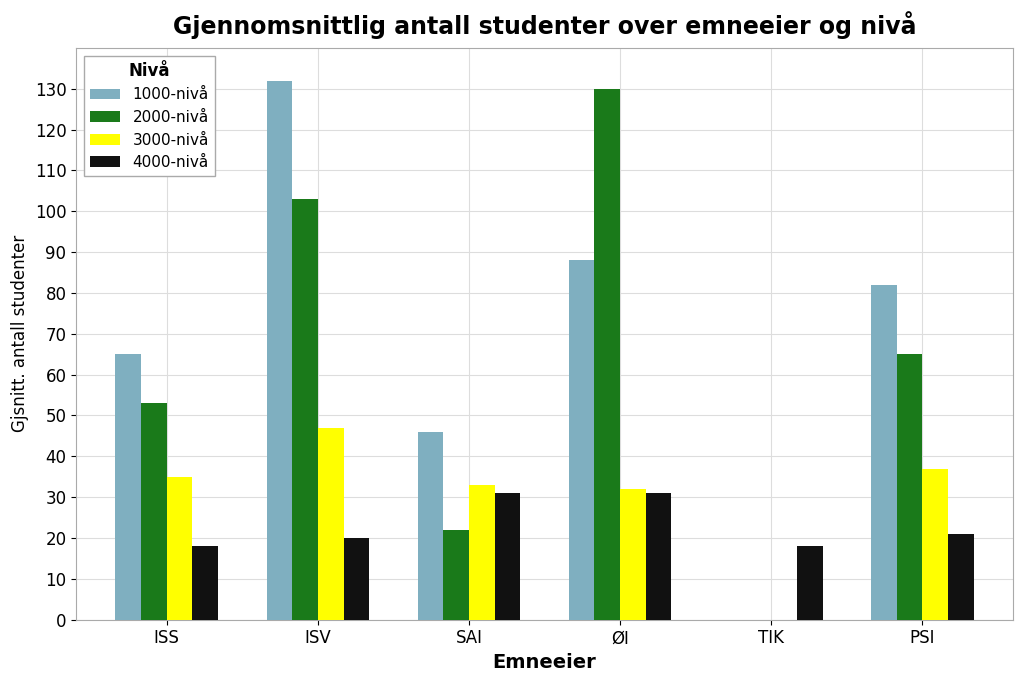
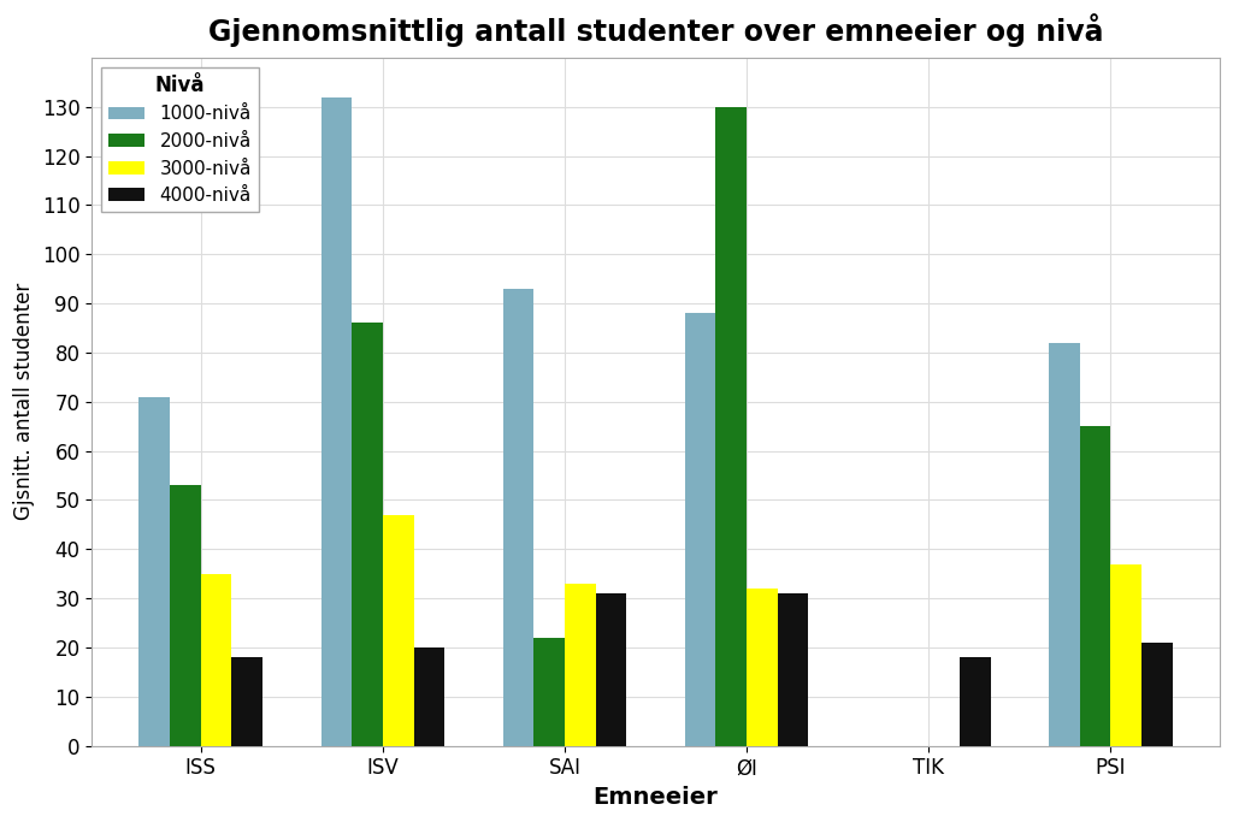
1000-nivå/ISS: 65 -> 71
2000-nivå/ISV: 103 -> 86
1000-nivå/SAI: 46 -> 93
